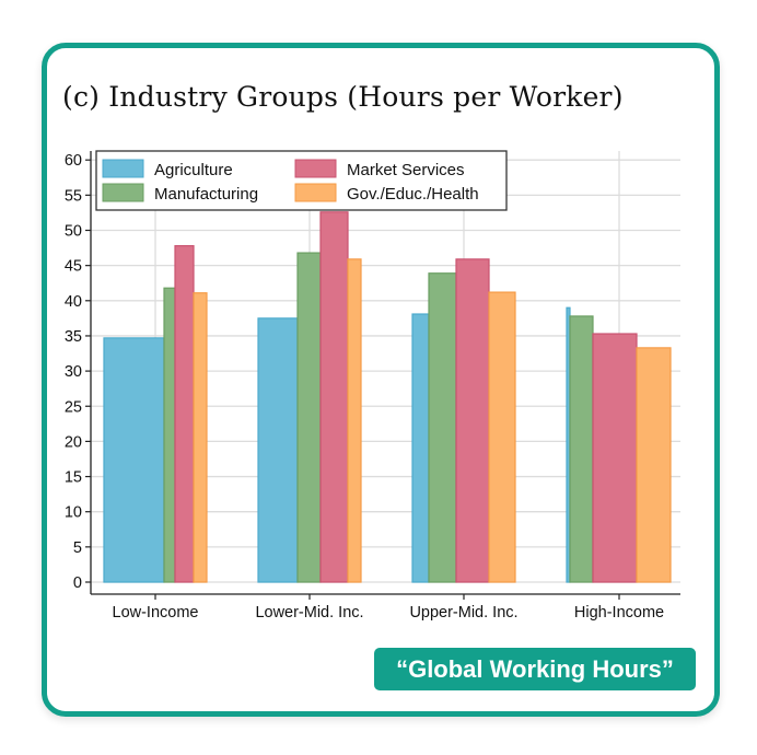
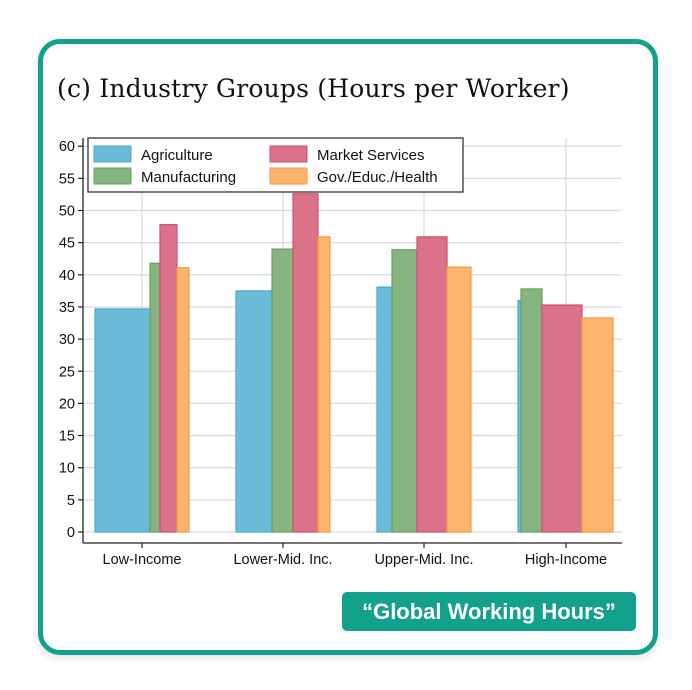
Manufacturing/Lower-Mid. Inc.: 47 -> 44
Agriculture/High-Income: 39 -> 36
